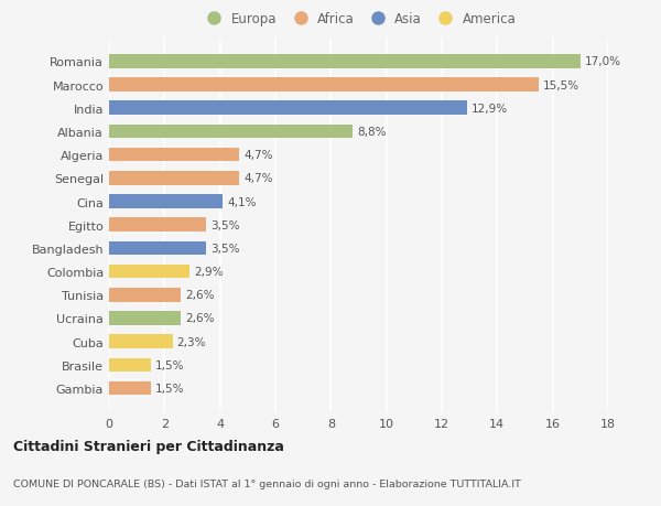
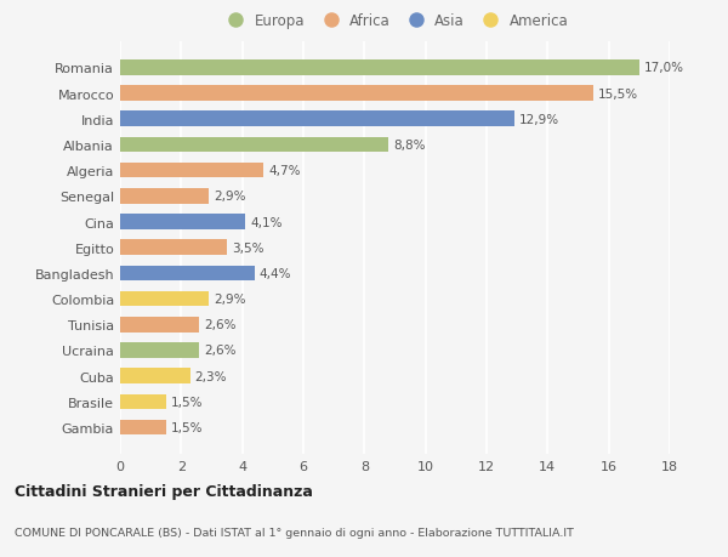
Senegal: 4,7% -> 2,9%
Bangladesh: 3,5% -> 4,4%
